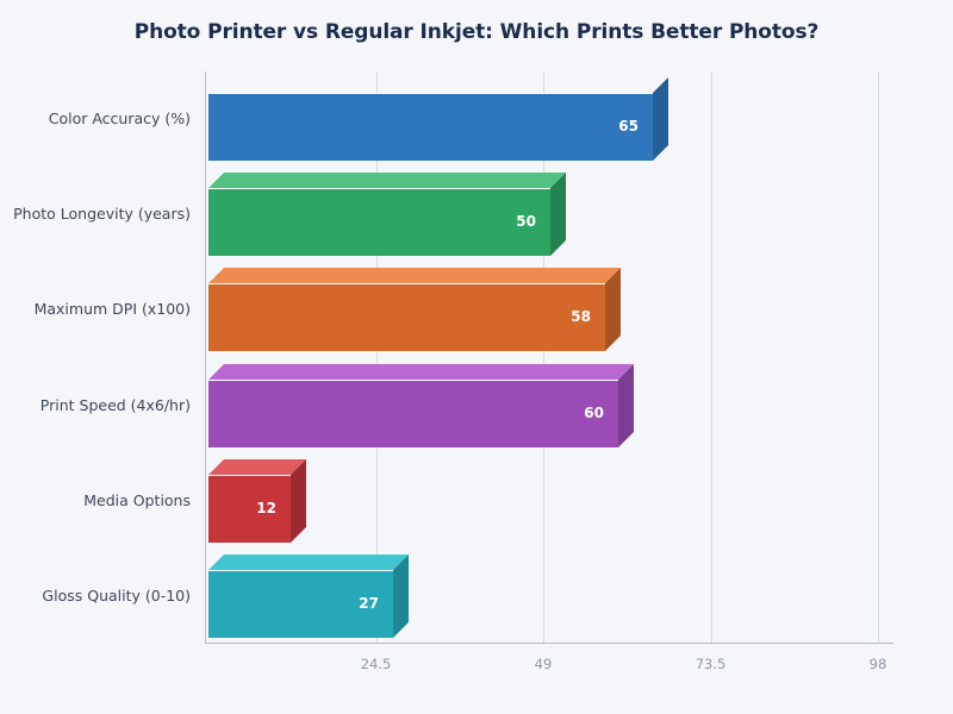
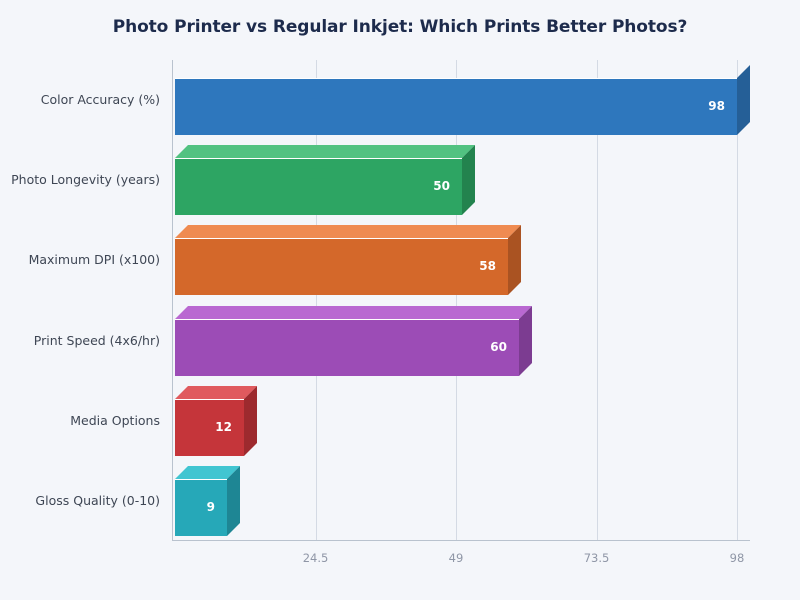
Color Accuracy (%): 65 -> 98
Gloss Quality (0-10): 27 -> 9
